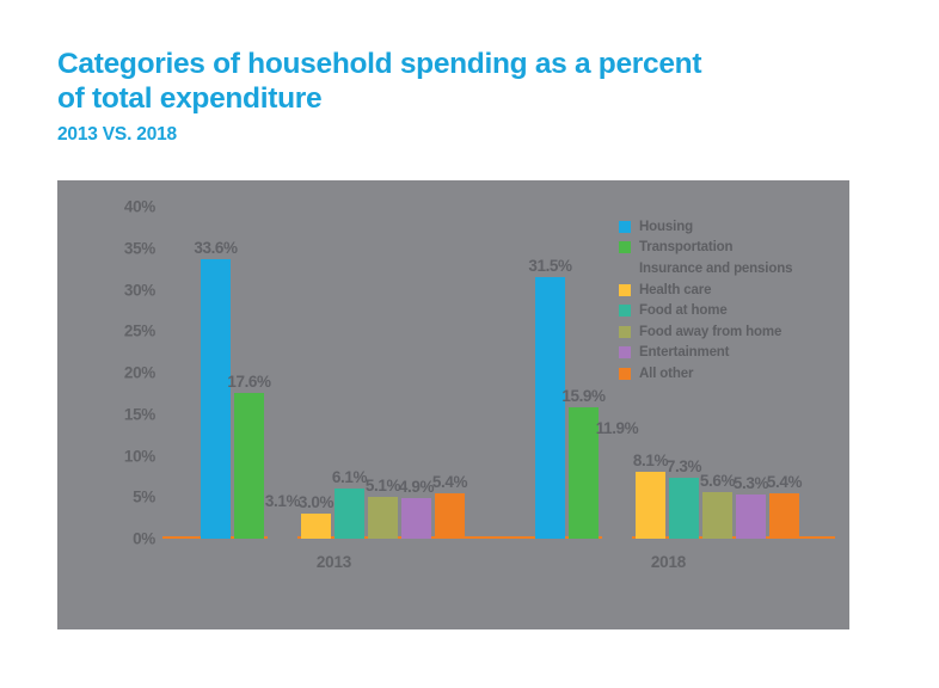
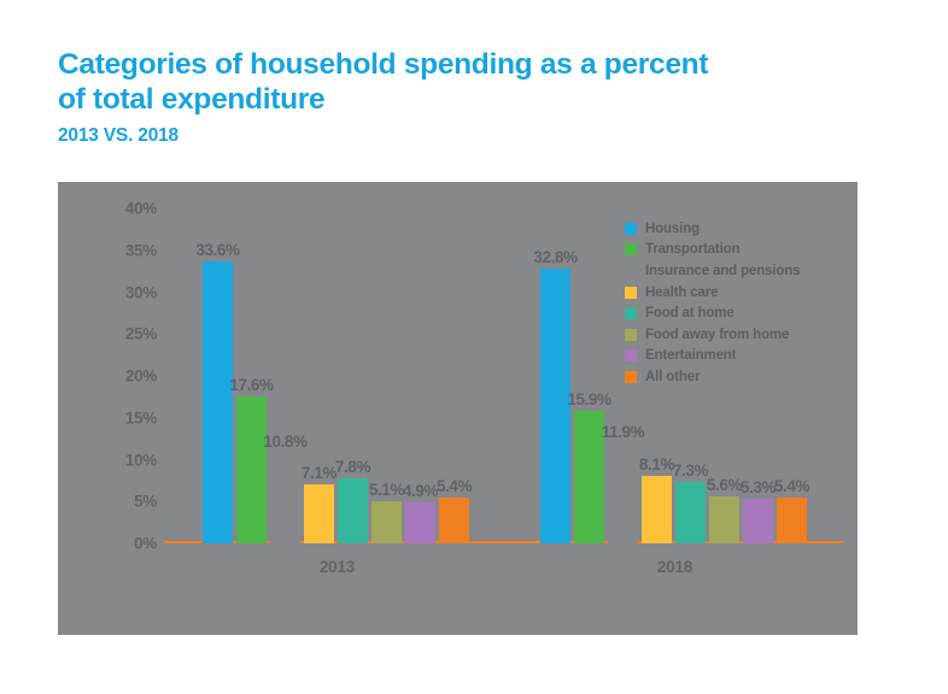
Insurance and pensions/2013: 3.1% -> 10.8%
Health care/2013: 3.0% -> 7.1%
Food at home/2013: 6.1% -> 7.8%
Housing/2018: 31.5% -> 32.8%
